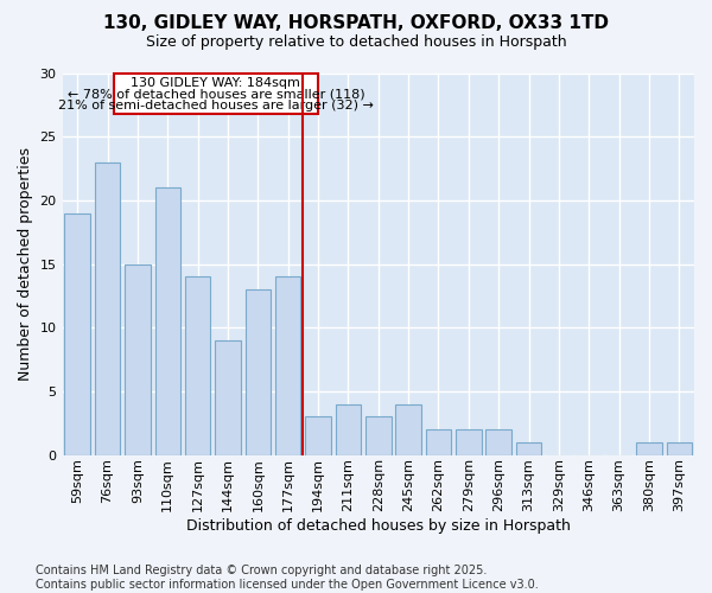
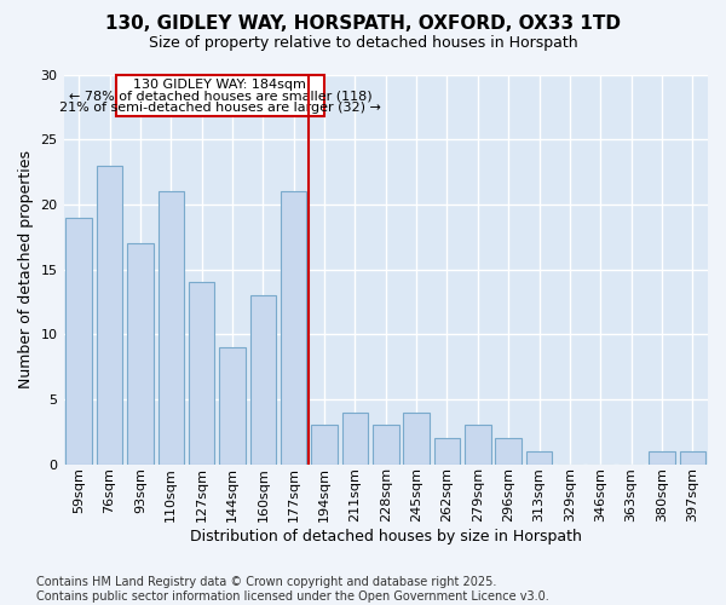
93sqm: 15 -> 17
177sqm: 14 -> 21
279sqm: 2 -> 3
